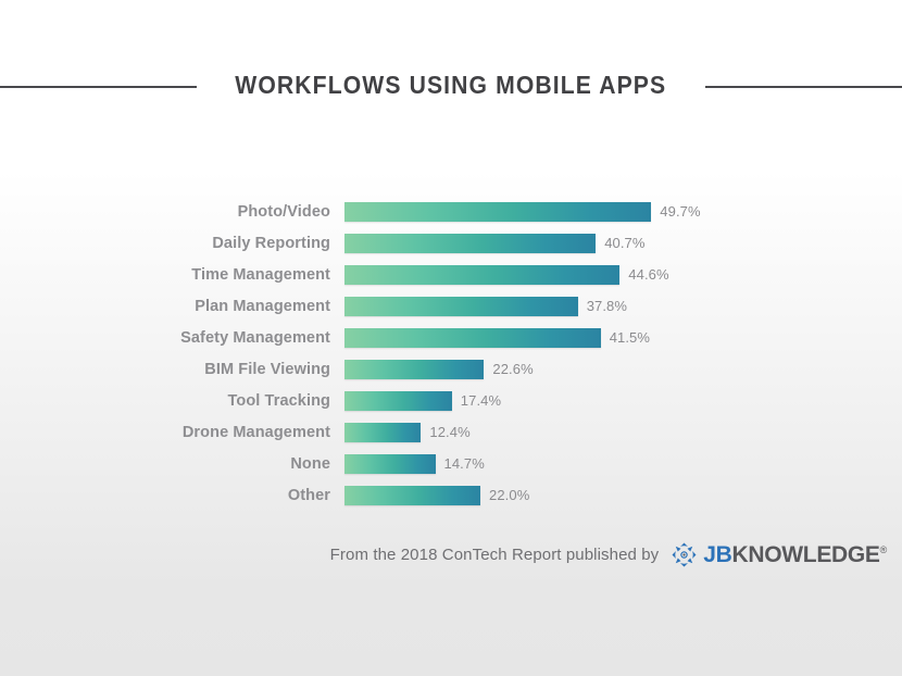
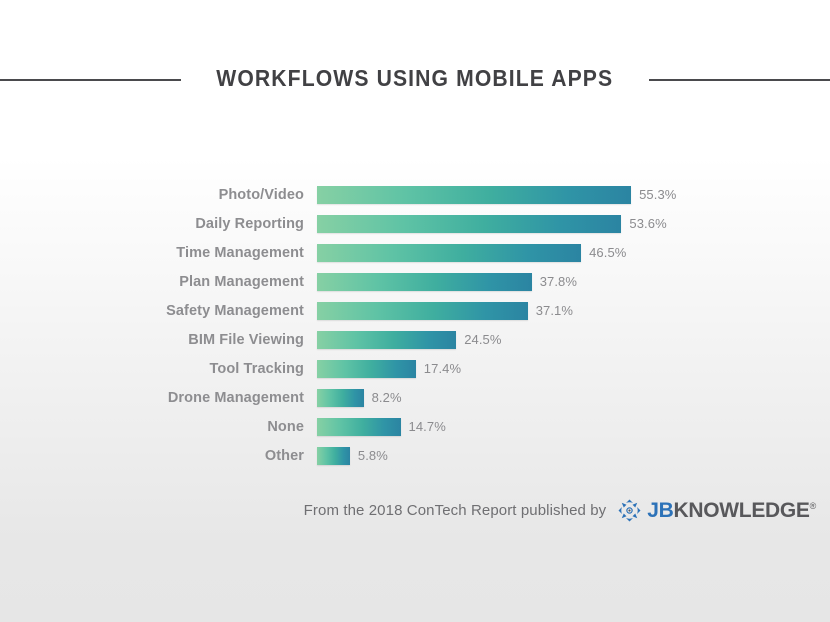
Photo/Video: 49.7% -> 55.3%
Daily Reporting: 40.7% -> 53.6%
Time Management: 44.6% -> 46.5%
Safety Management: 41.5% -> 37.1%
BIM File Viewing: 22.6% -> 24.5%
Drone Management: 12.4% -> 8.2%
Other: 22.0% -> 5.8%
